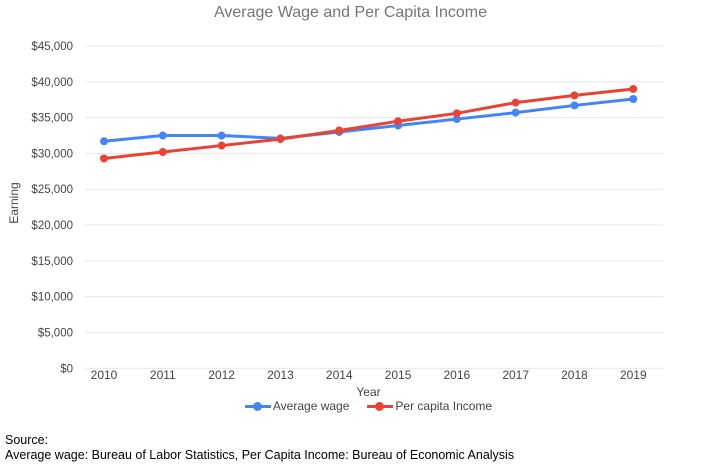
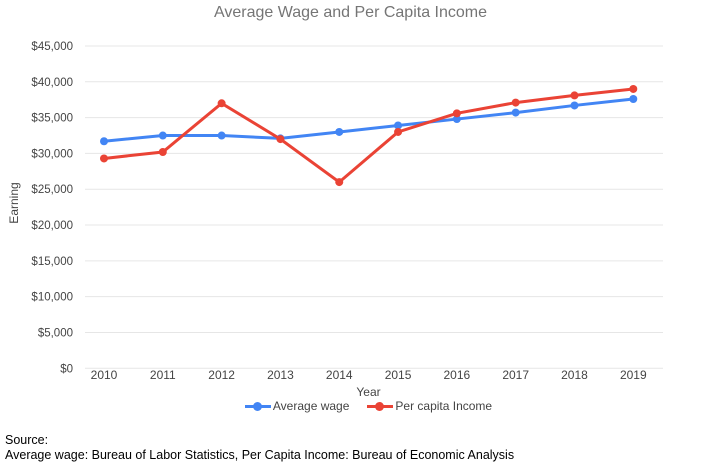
Per capita Income/2012: $31000 -> $37000
Per capita Income/2014: $33000 -> $26000
Per capita Income/2015: $34000 -> $33000
